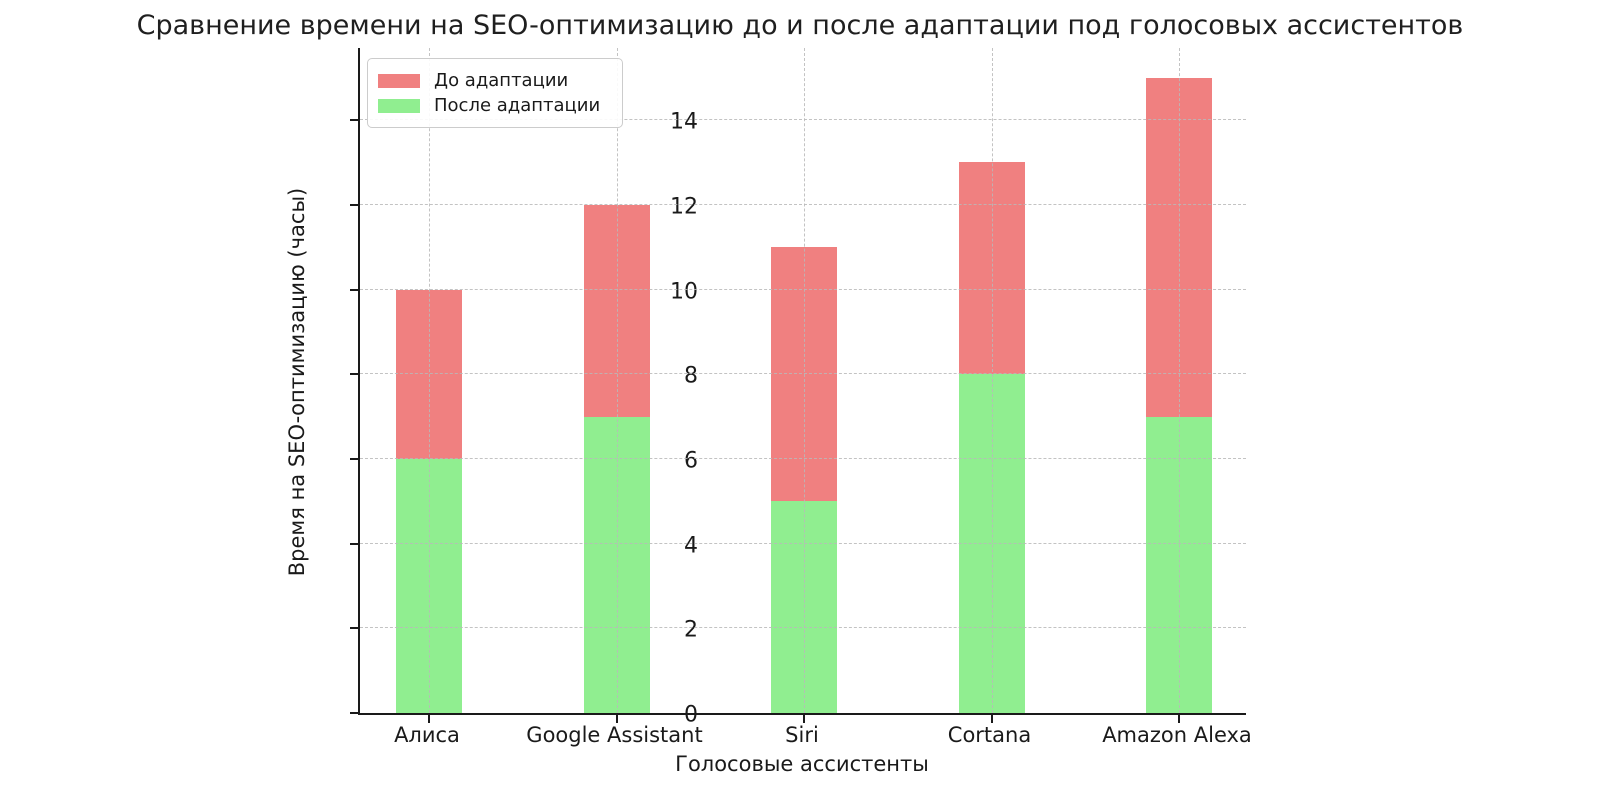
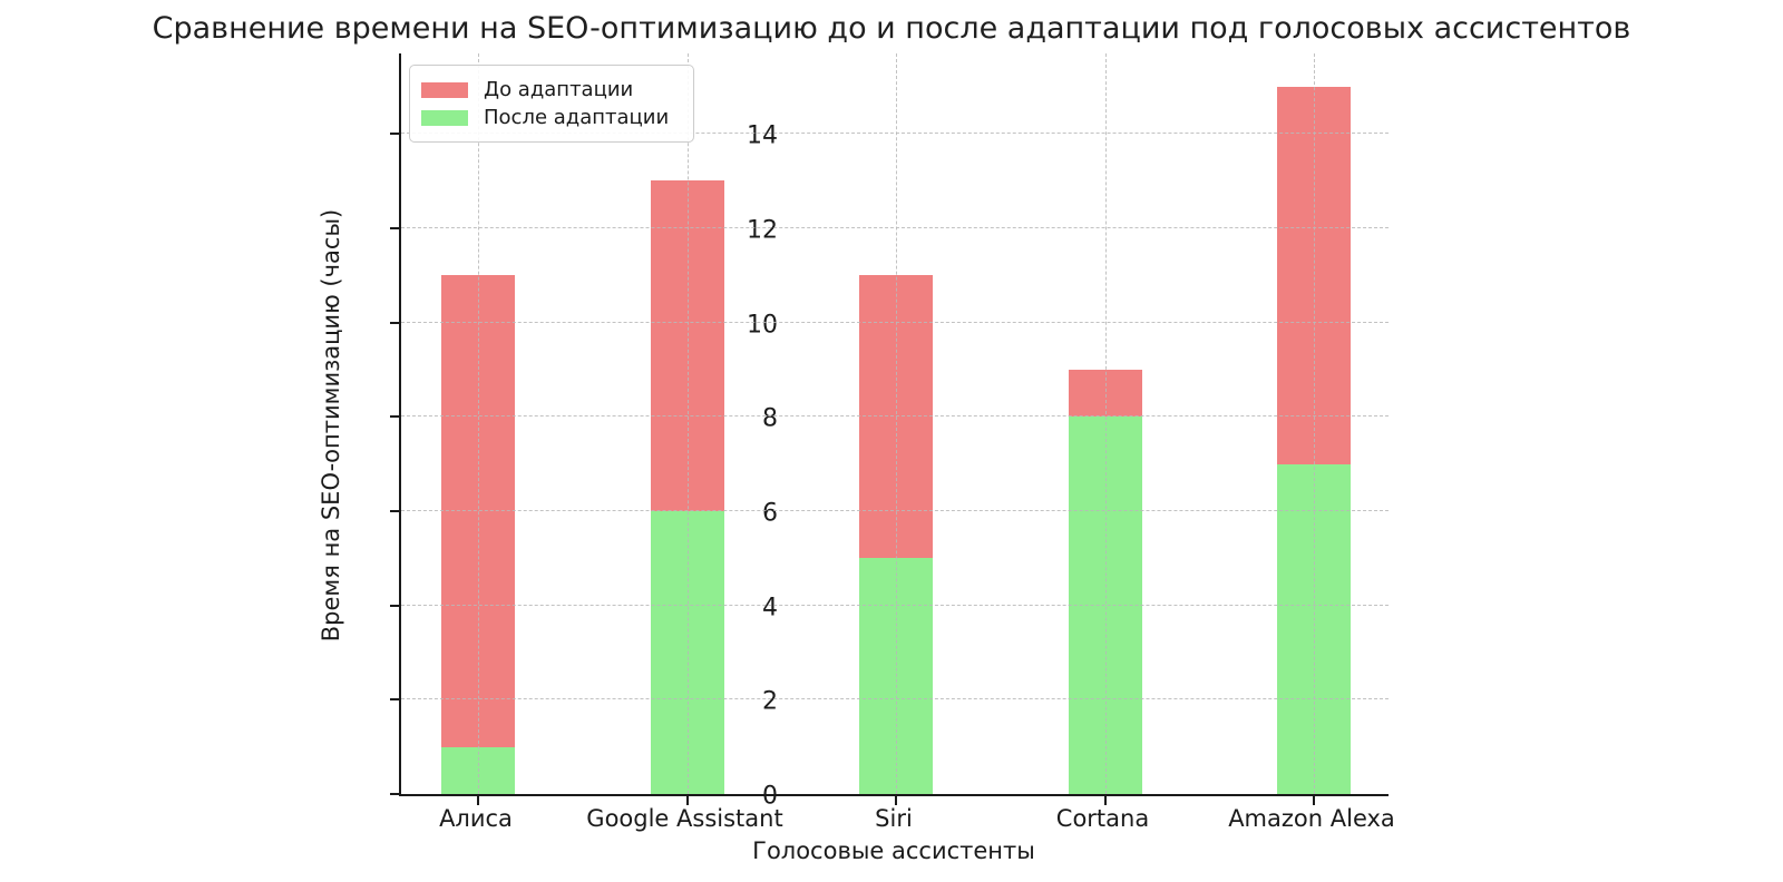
До адаптации/Алиса: 10 -> 11
После адаптации/Алиса: 6 -> 1
До адаптации/Google Assistant: 12 -> 13
После адаптации/Google Assistant: 7 -> 6
До адаптации/Cortana: 13 -> 9
